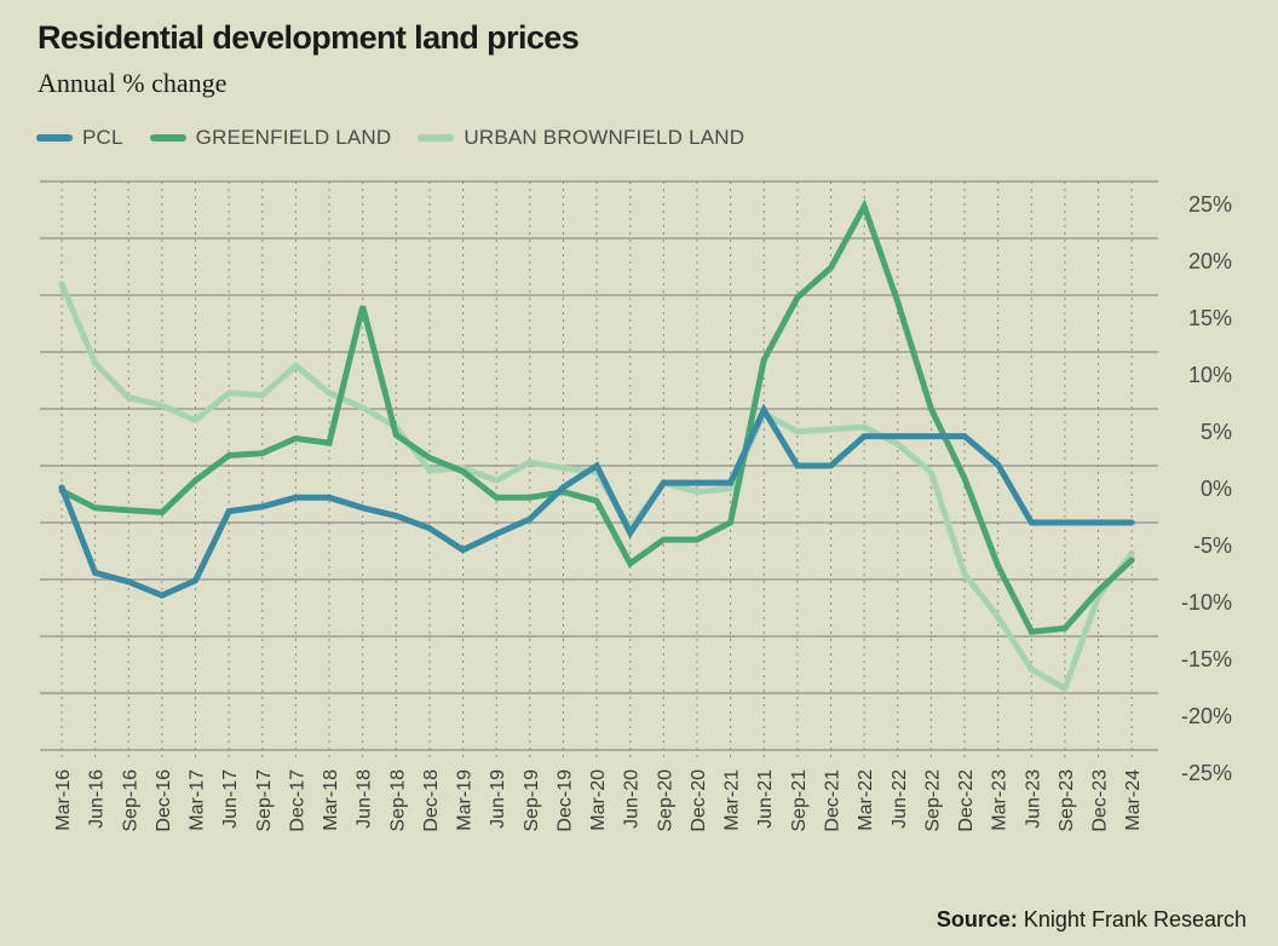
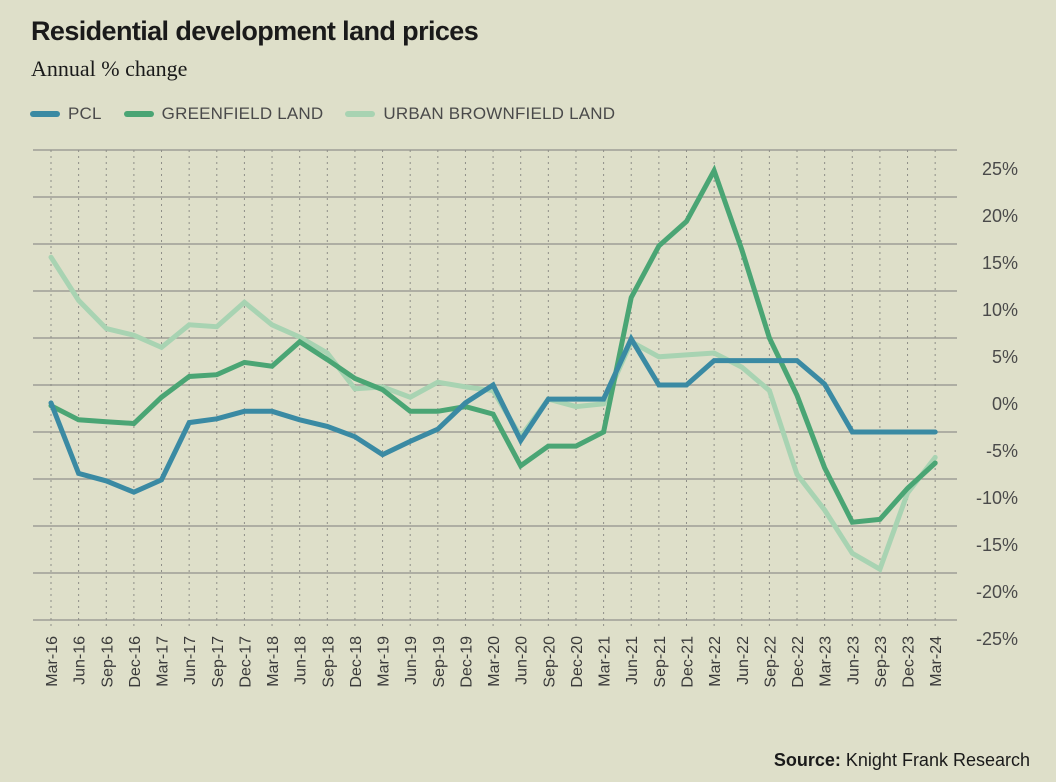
URBAN BROWNFIELD LAND/Mar-16: 16% -> 14%
GREENFIELD LAND/Jun-18: 14% -> 5%
